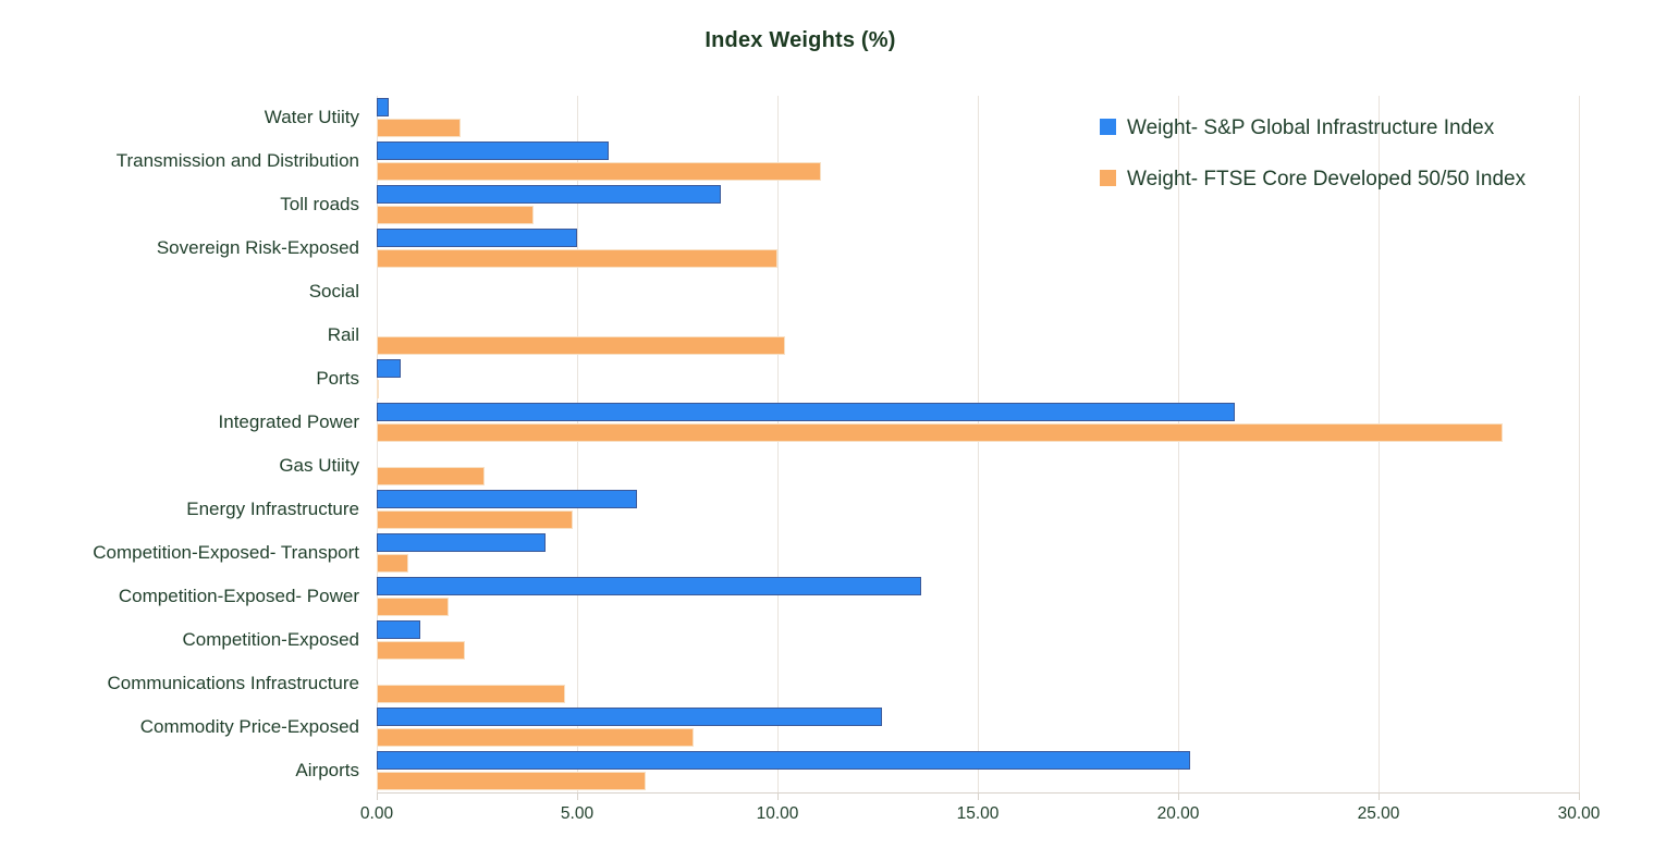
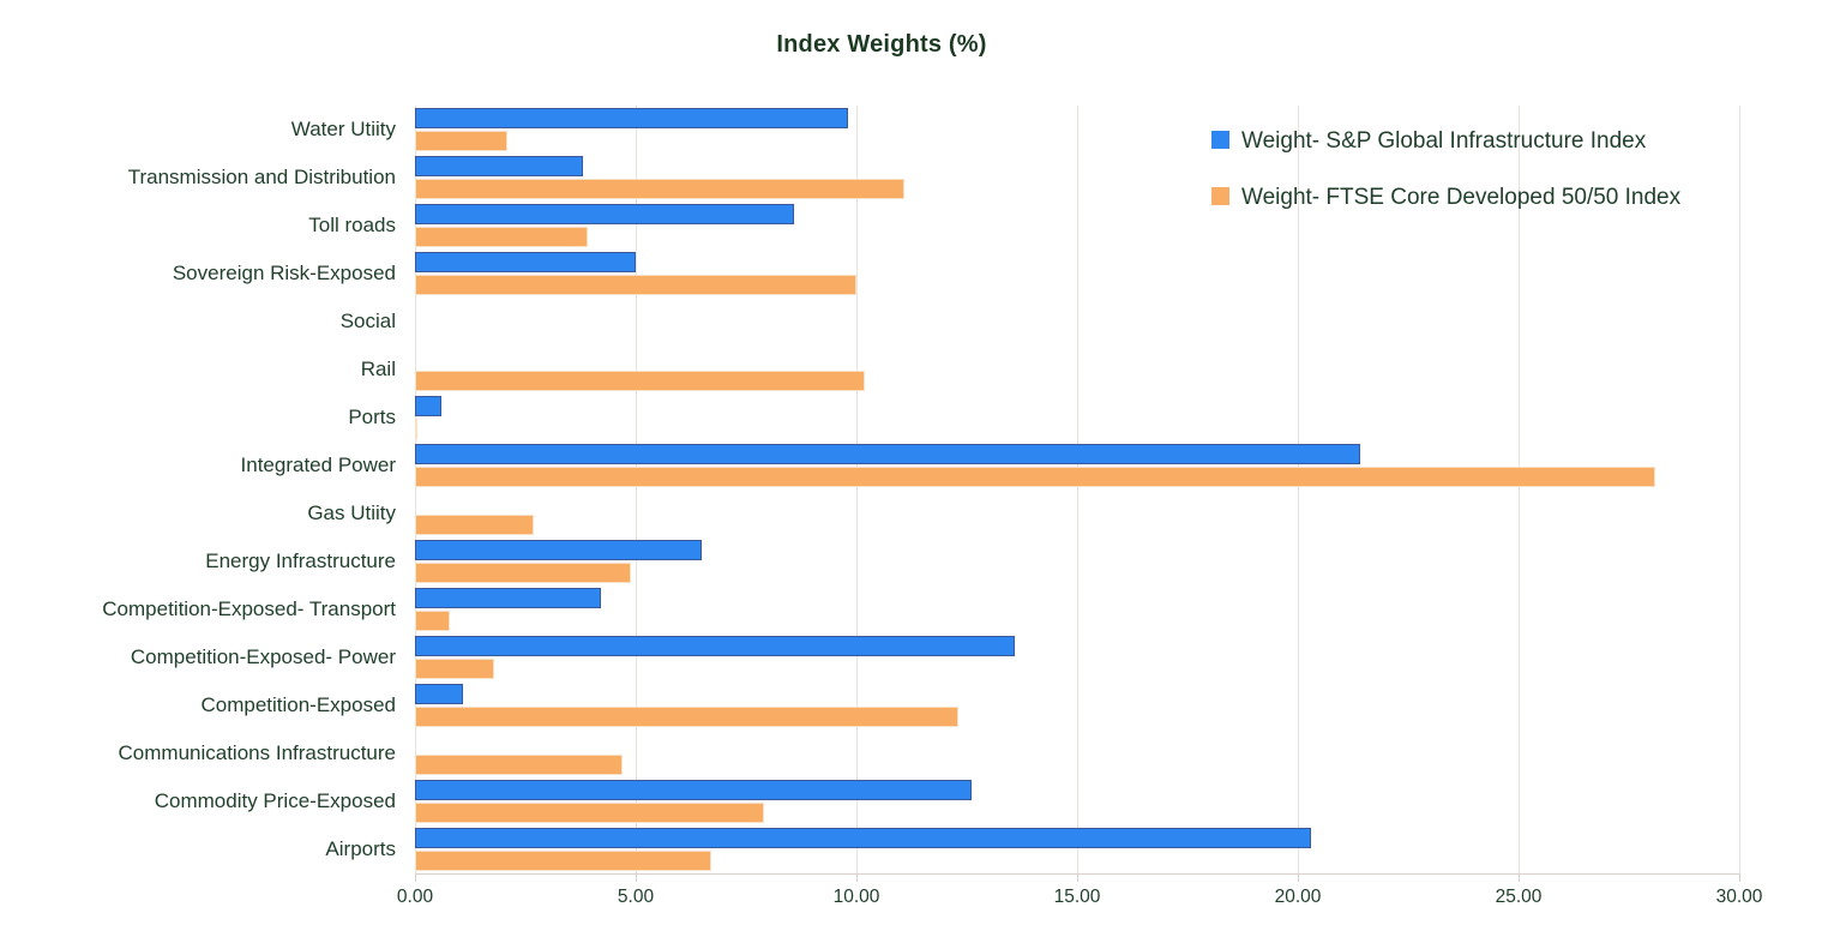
Weight- S&P Global Infrastructure Index/Water Utiity: 0.3 -> 9.8
Weight- S&P Global Infrastructure Index/Transmission and Distribution: 5.8 -> 3.8
Weight- FTSE Core Developed 50/50 Index/Competition-Exposed: 2.2 -> 12.3
